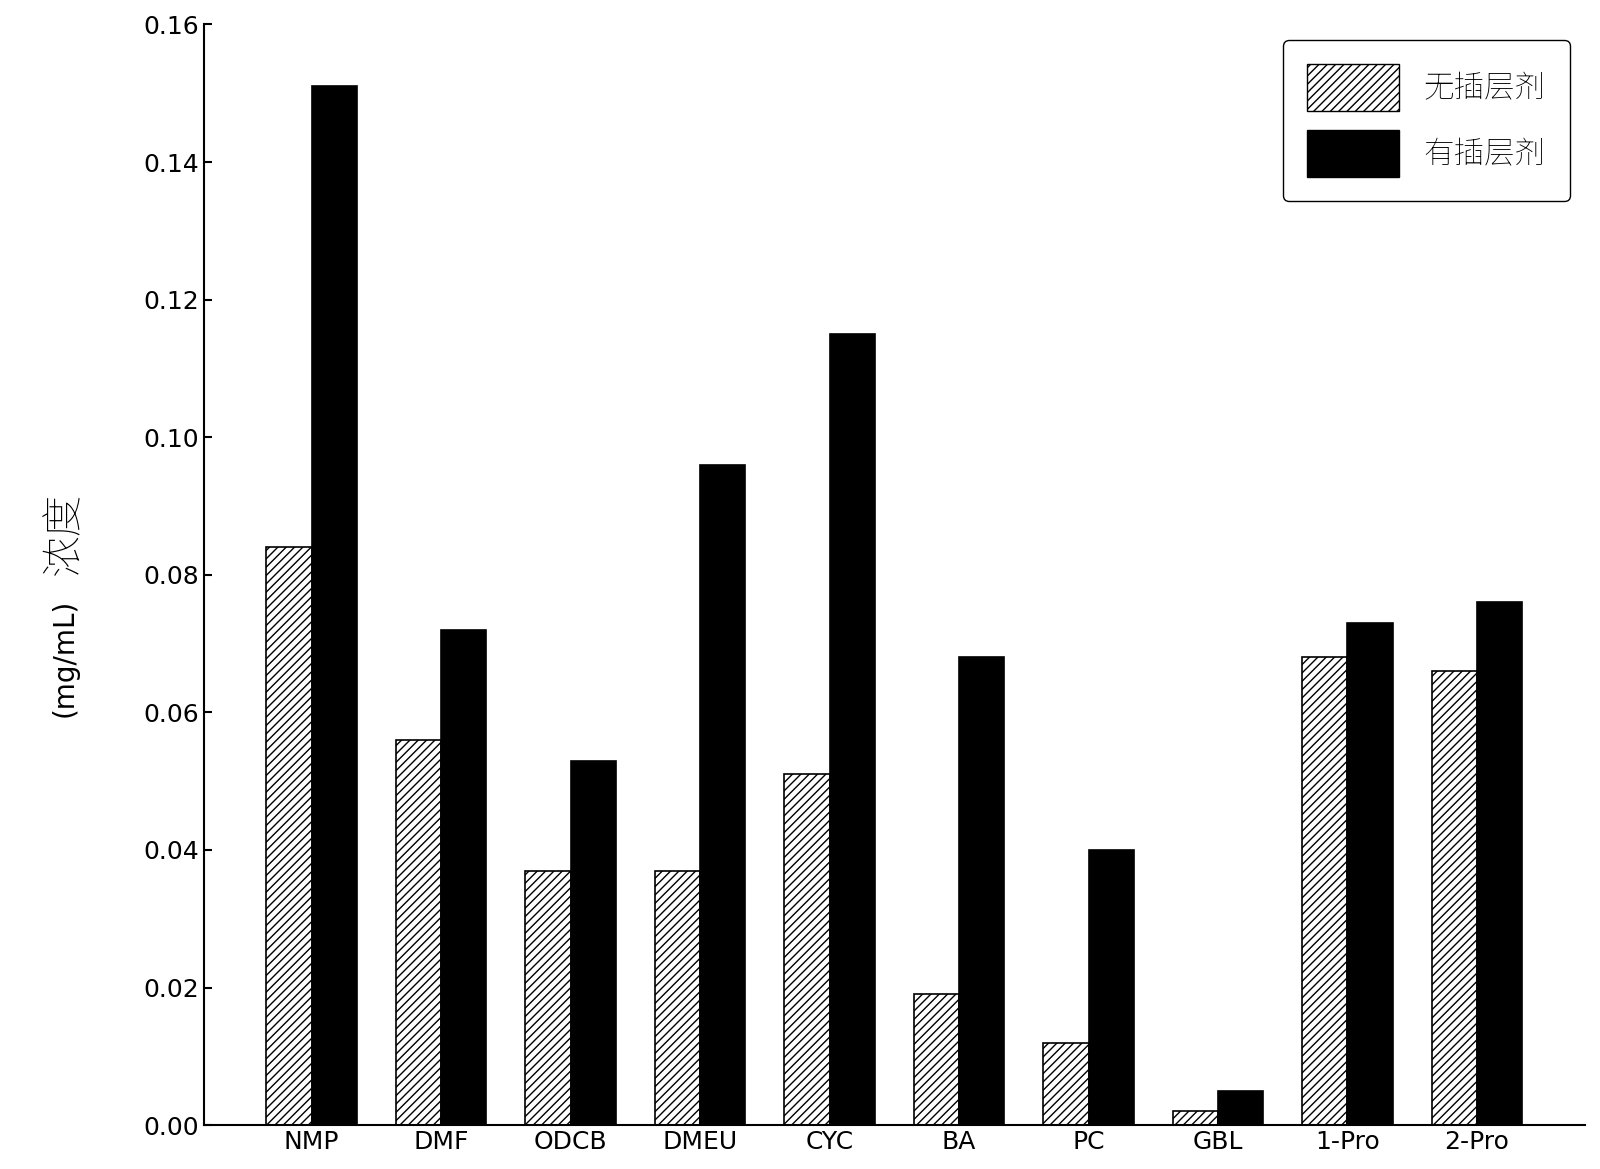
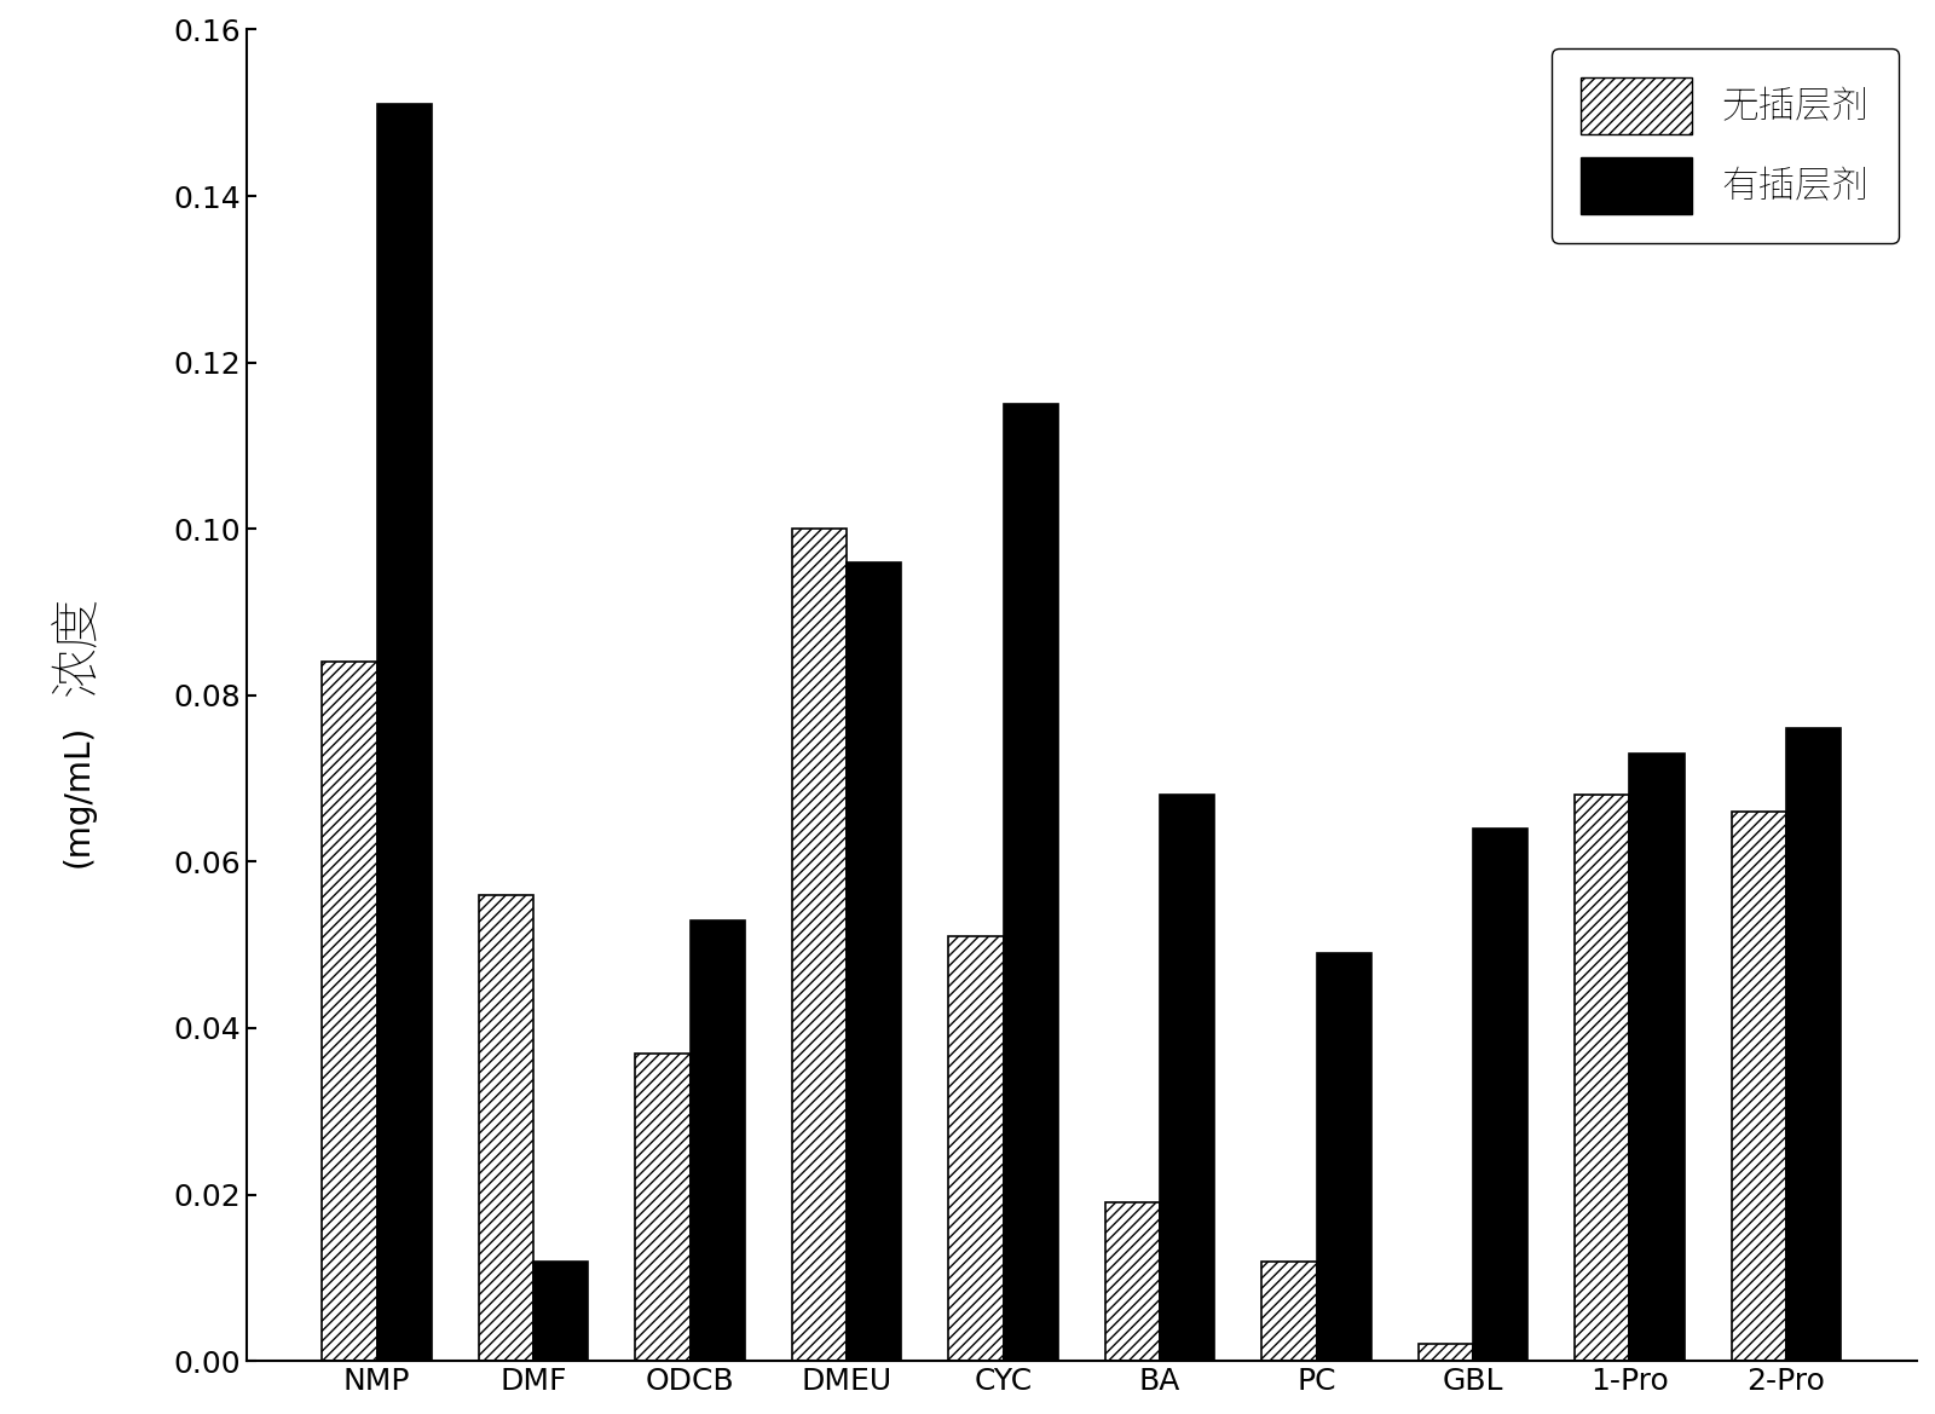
有插层剂/DMF: 0.072 -> 0.012
无插层剂/DMEU: 0.037 -> 0.100
有插层剂/PC: 0.040 -> 0.049
有插层剂/GBL: 0.005 -> 0.064
